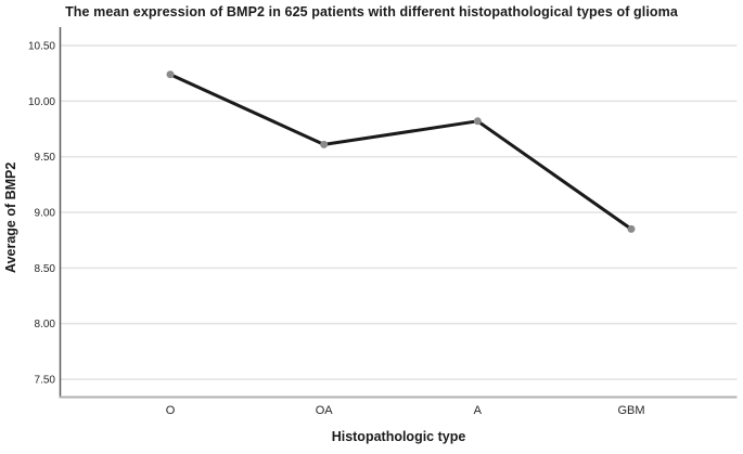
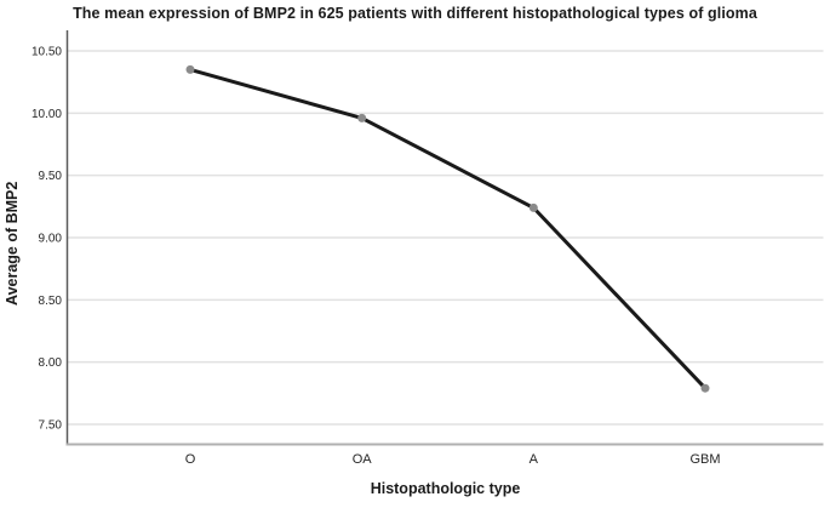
O: 10.24 -> 10.35
OA: 9.61 -> 9.96
A: 9.82 -> 9.24
GBM: 8.85 -> 7.79
